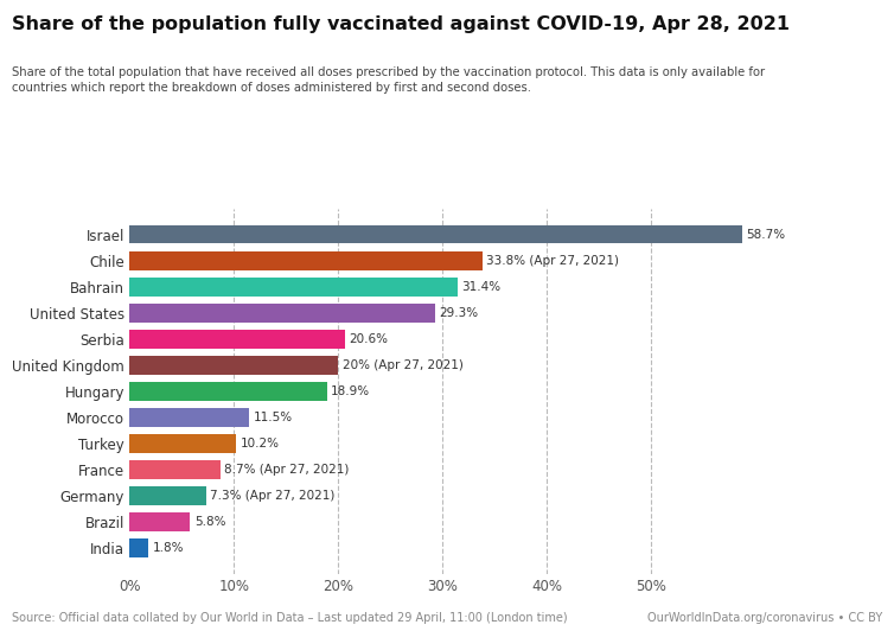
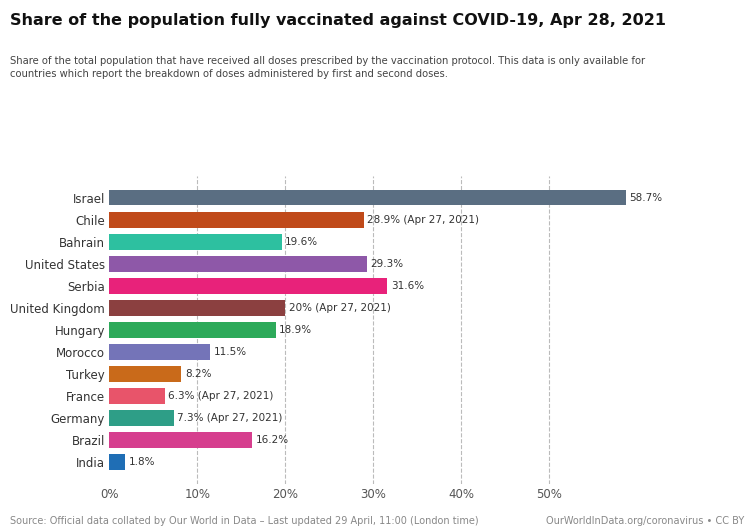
Chile: 33.8% -> 28.9%
Bahrain: 31.4% -> 19.6%
Serbia: 20.6% -> 31.6%
Turkey: 10.2% -> 8.2%
France: 8.7% -> 6.3%
Brazil: 5.8% -> 16.2%
